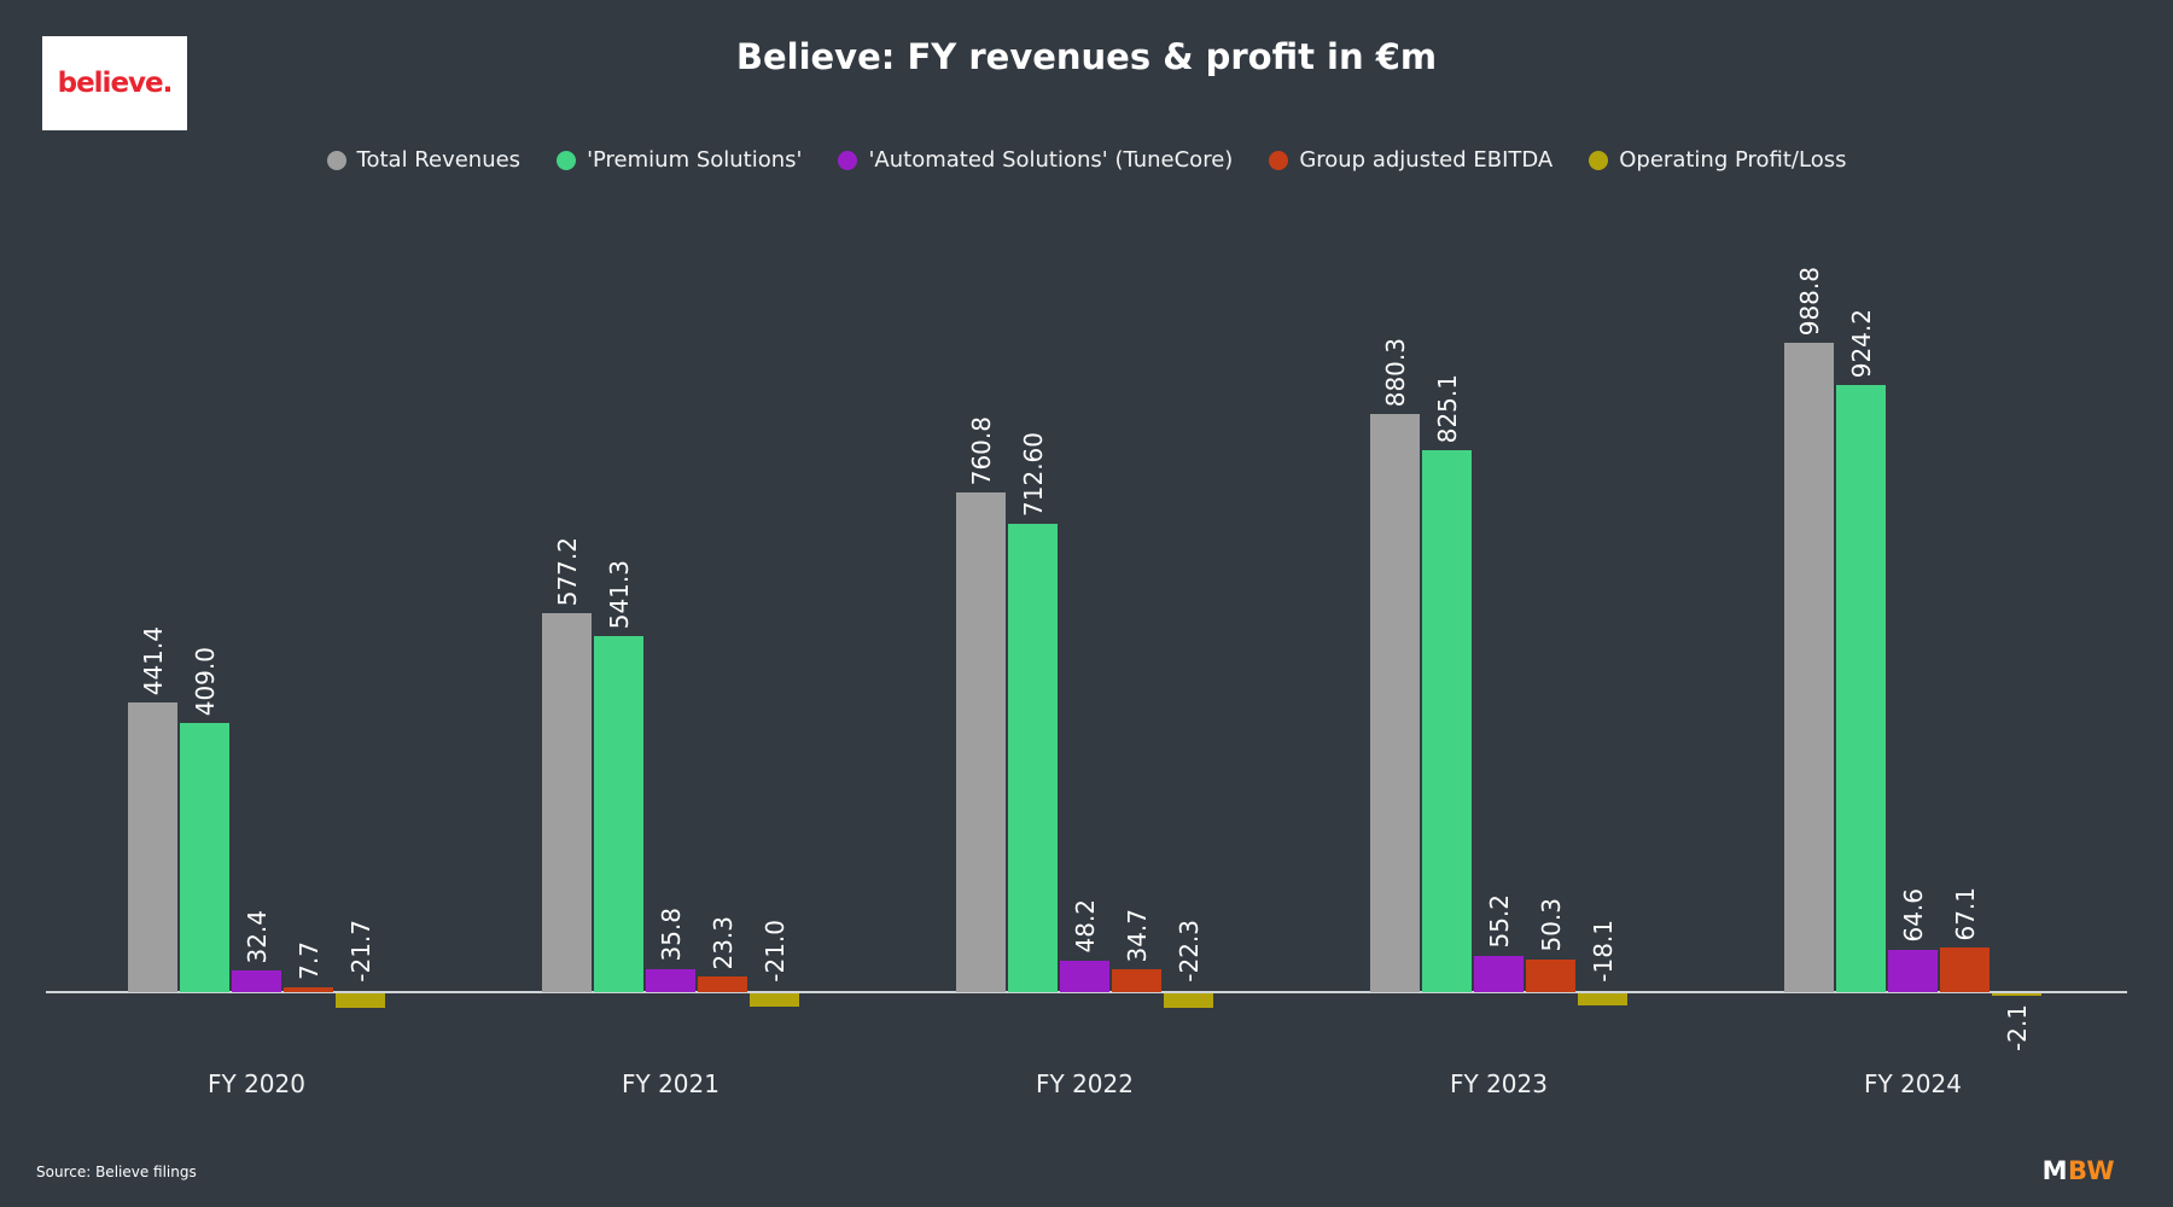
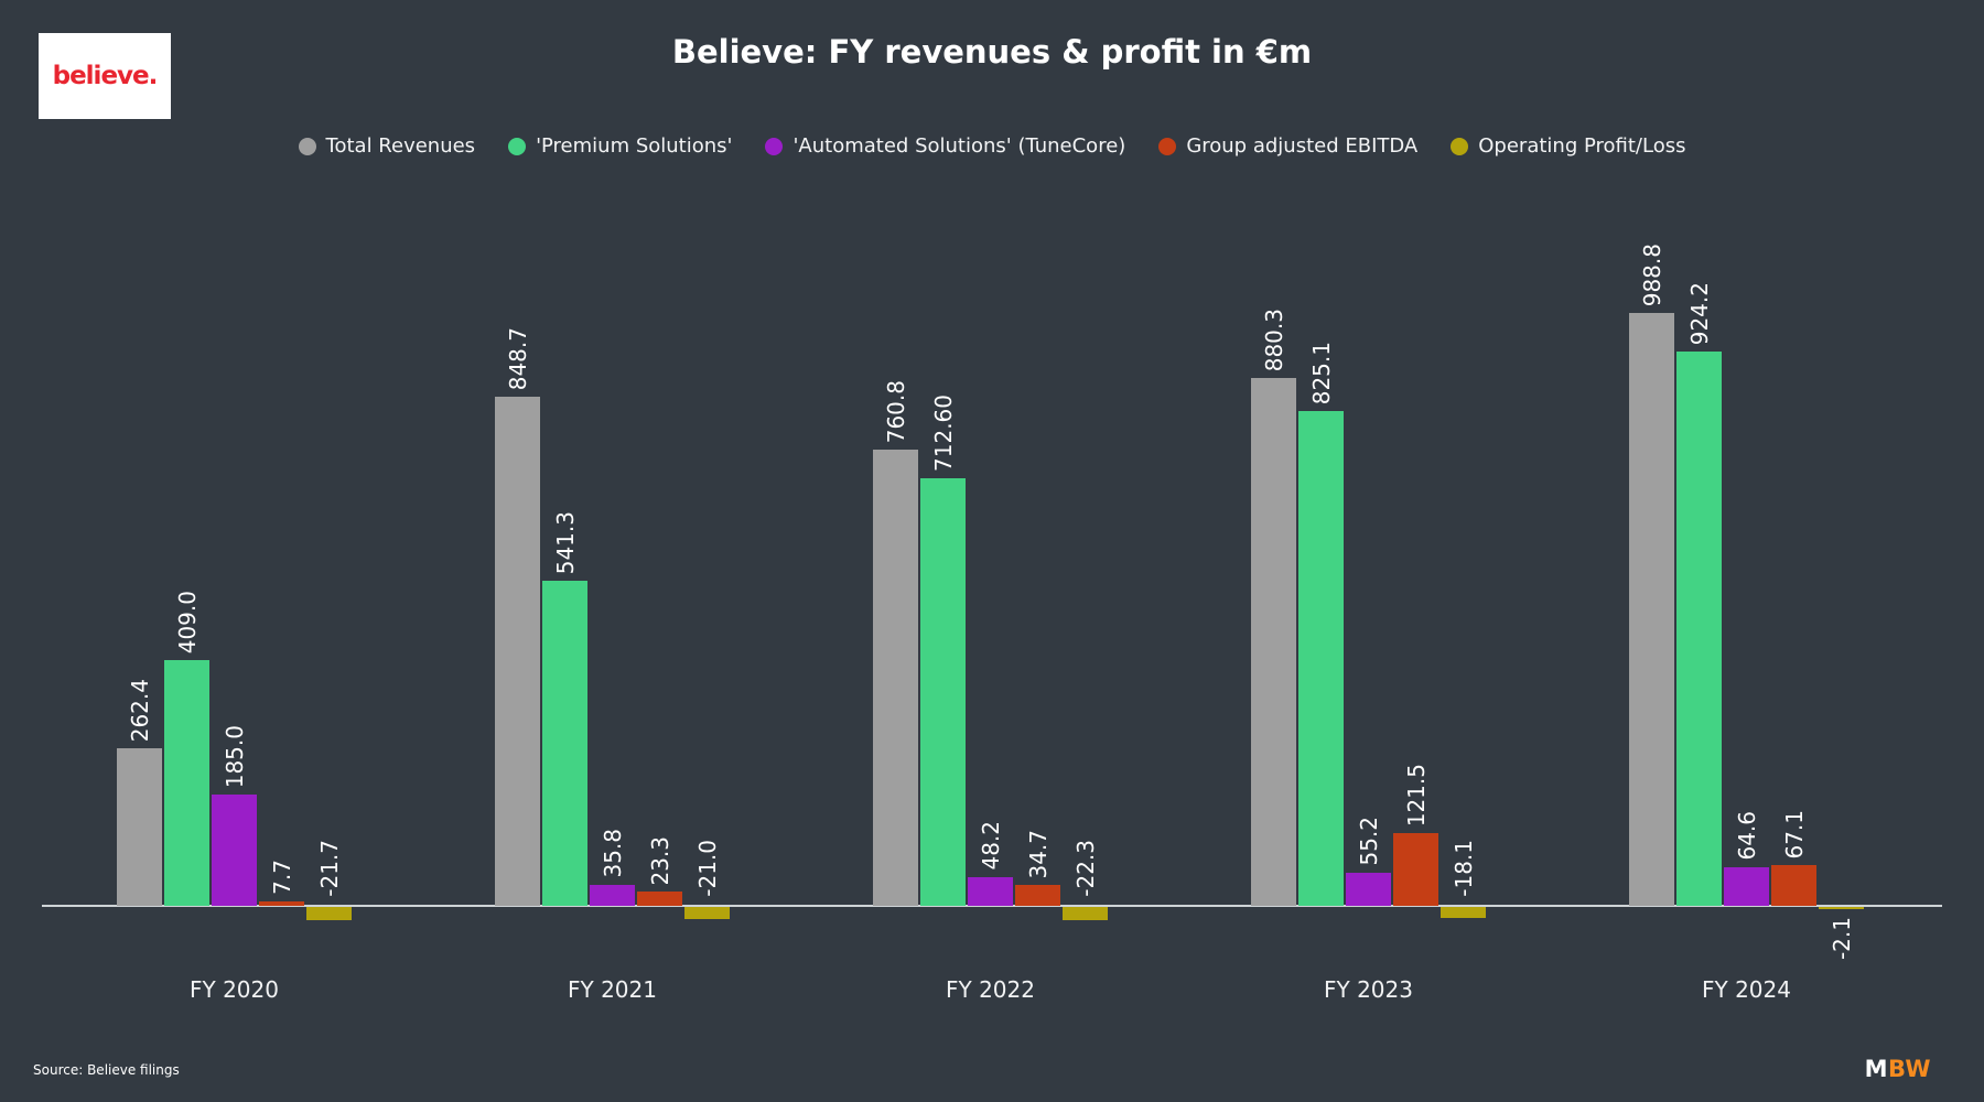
Total Revenues/FY 2020: 441.4 -> 262.4
'Automated Solutions' (TuneCore)/FY 2020: 32.4 -> 185.0
Total Revenues/FY 2021: 577.2 -> 848.7
Group adjusted EBITDA/FY 2023: 50.3 -> 121.5
